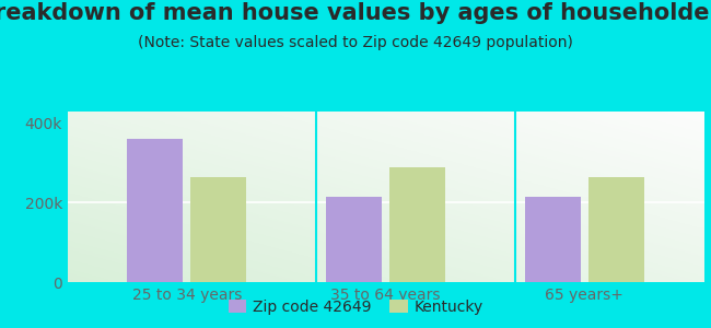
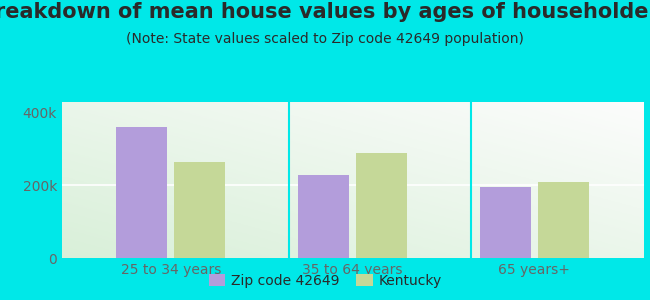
Zip code 42649/35 to 64 years: 215k -> 230k
Zip code 42649/65 years+: 215k -> 195k
Kentucky/65 years+: 265k -> 210k
